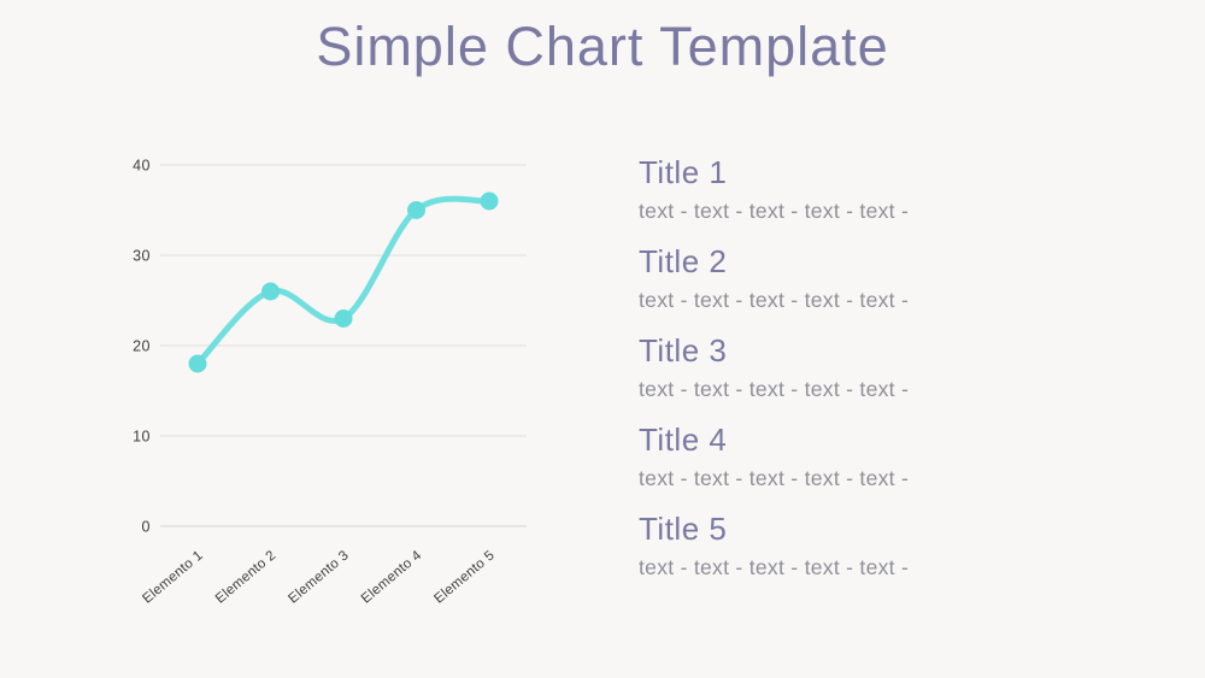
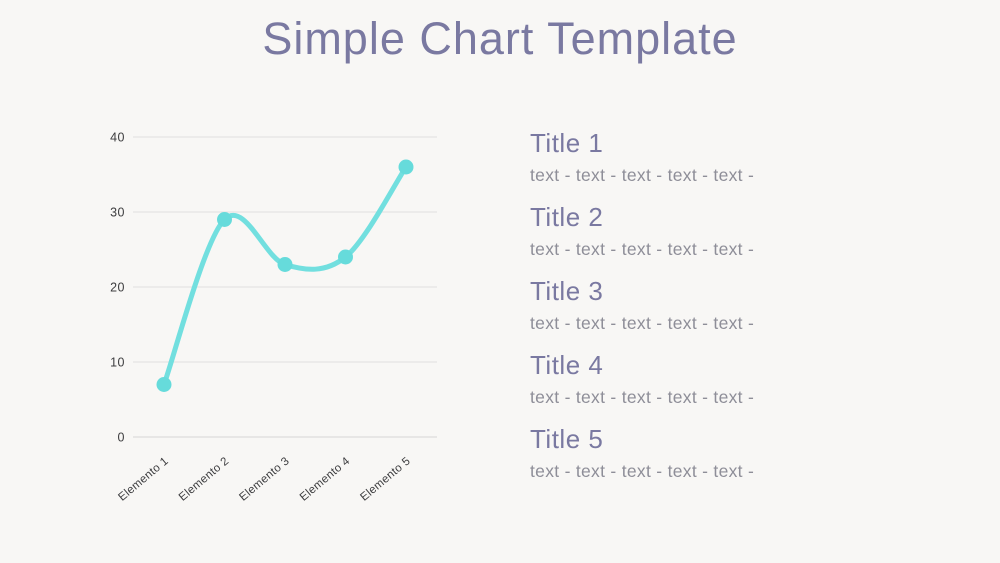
Elemento 1: 18 -> 7
Elemento 2: 26 -> 29
Elemento 4: 35 -> 24
